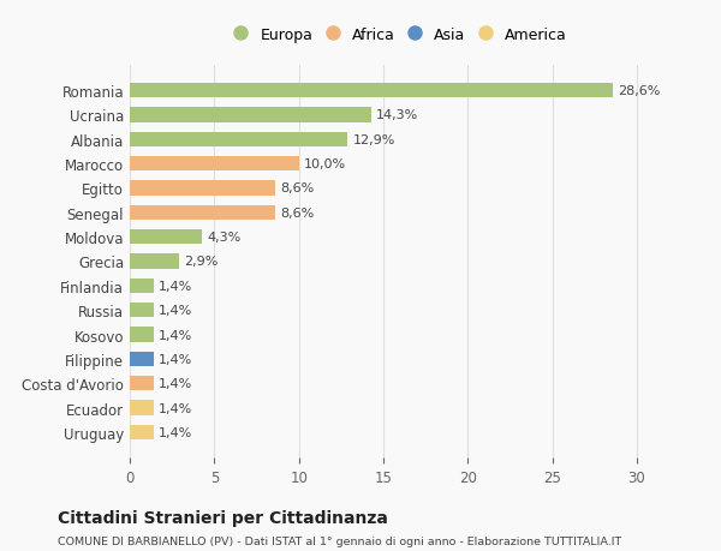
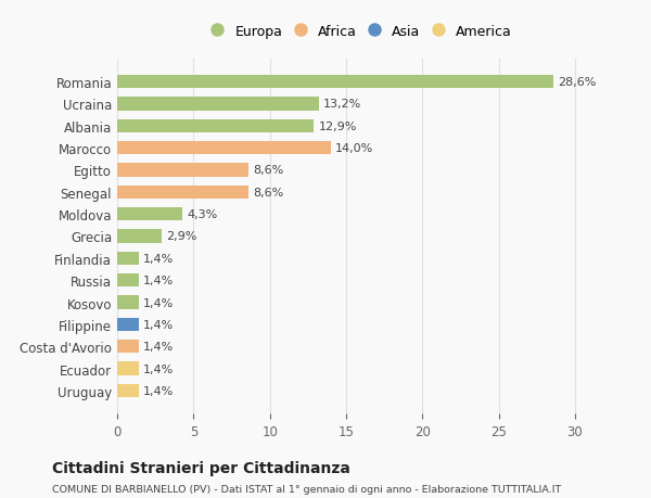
Ucraina: 14,3% -> 13,2%
Marocco: 10,0% -> 14,0%
